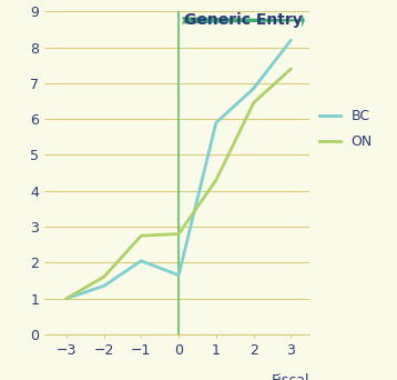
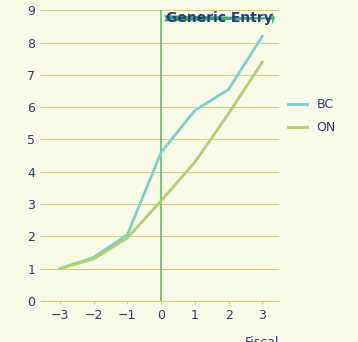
ON/−2: 1.60 -> 1.30
ON/−1: 2.75 -> 1.95
BC/0: 1.65 -> 4.60
ON/0: 2.80 -> 3.10
BC/2: 6.85 -> 6.55
ON/2: 6.45 -> 5.80
